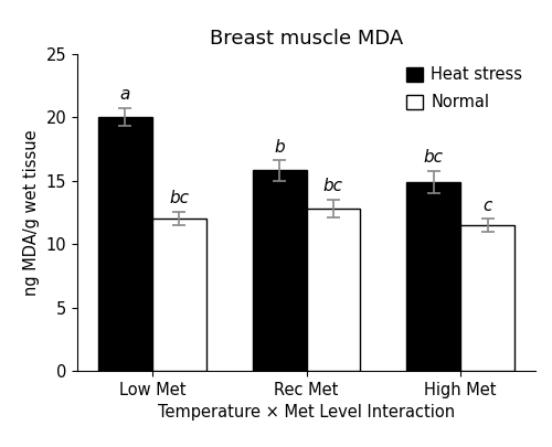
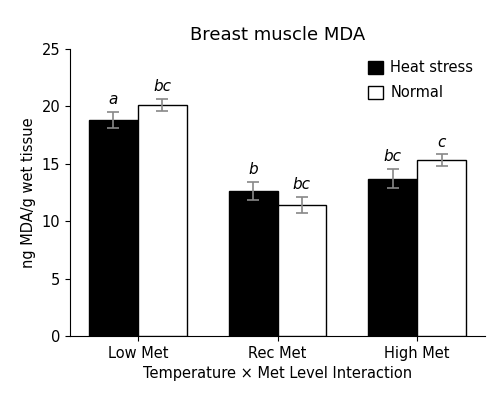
Heat stress/Low Met: 20.0 -> 18.8
Normal/Low Met: 12.0 -> 20.1
Heat stress/Rec Met: 15.8 -> 12.6
Normal/Rec Met: 12.8 -> 11.4
Heat stress/High Met: 14.9 -> 13.7
Normal/High Met: 11.5 -> 15.3
